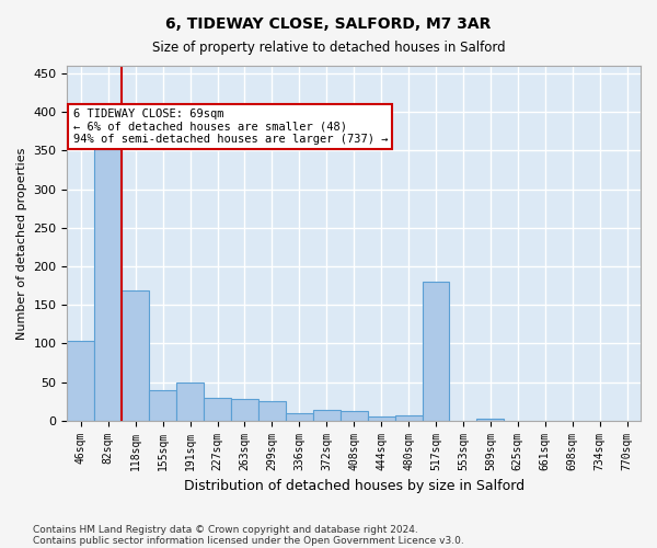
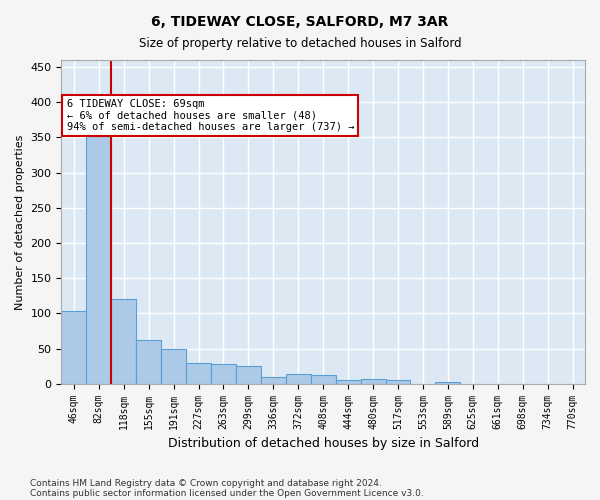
118sqm: 168 -> 120
155sqm: 40 -> 62
517sqm: 180 -> 5
